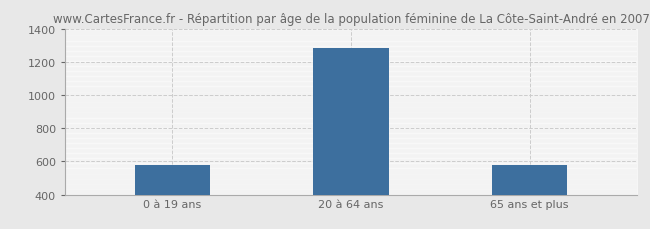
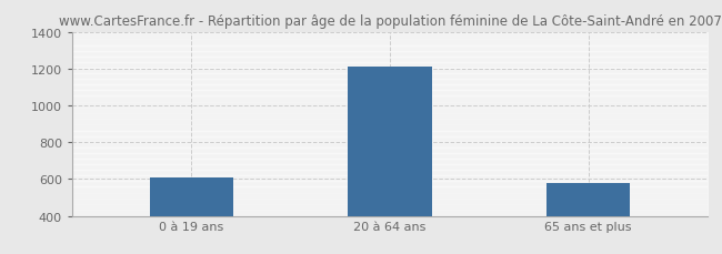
0 à 19 ans: 580 -> 610
20 à 64 ans: 1280 -> 1210
